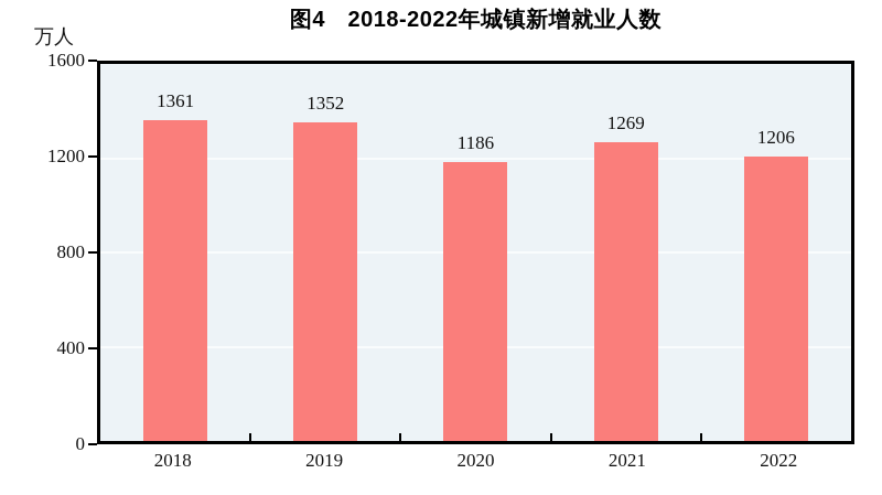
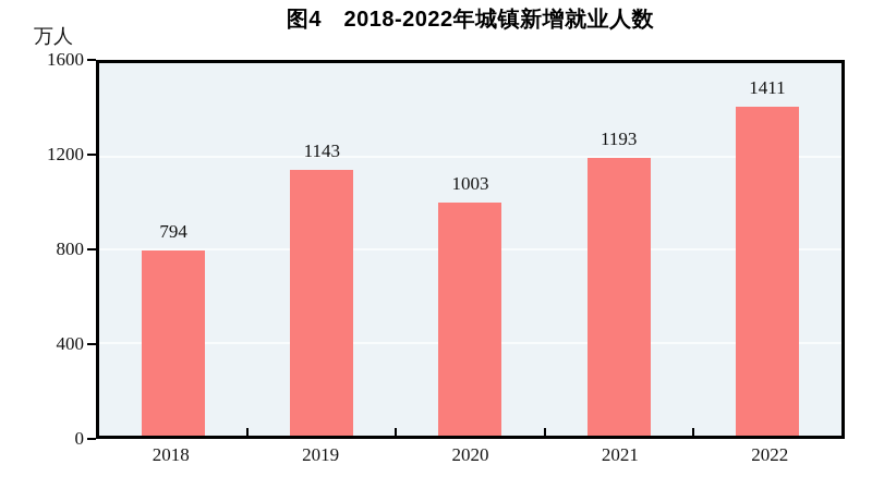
2018: 1361 -> 794
2019: 1352 -> 1143
2020: 1186 -> 1003
2021: 1269 -> 1193
2022: 1206 -> 1411
